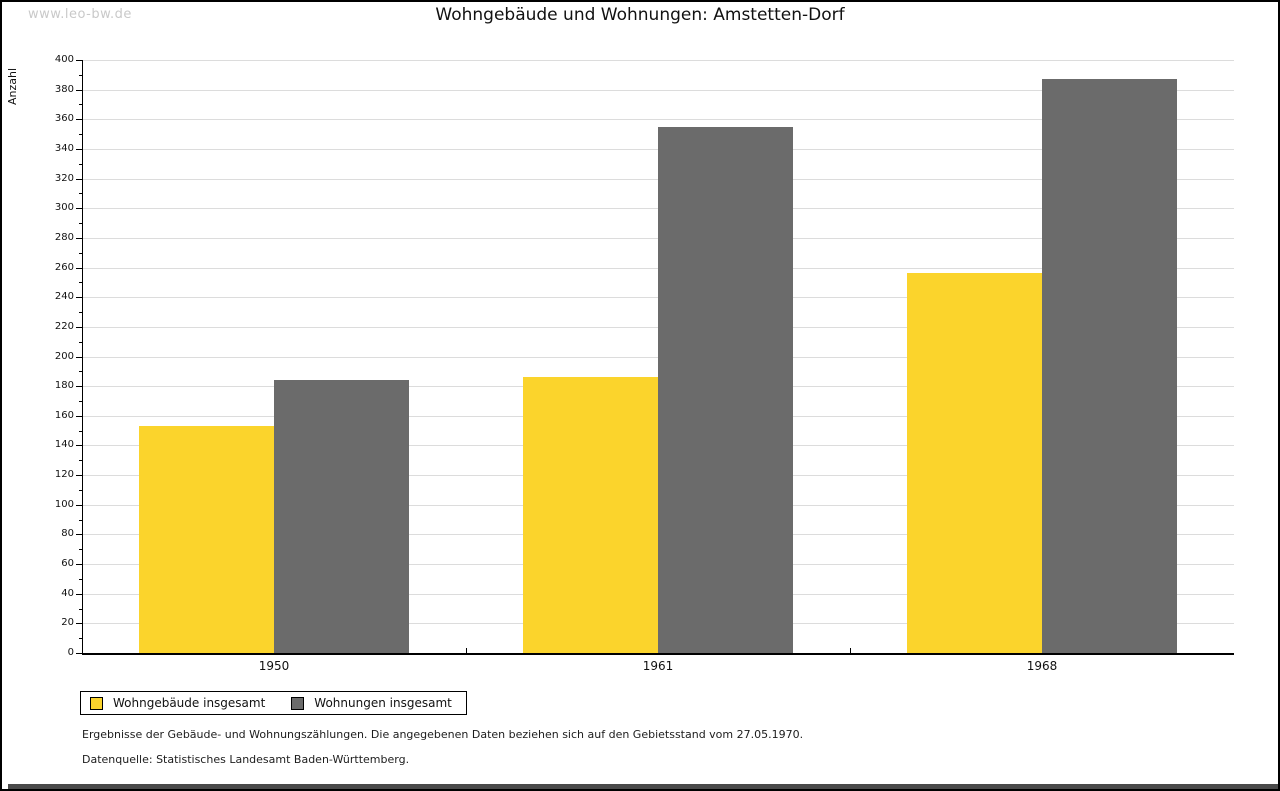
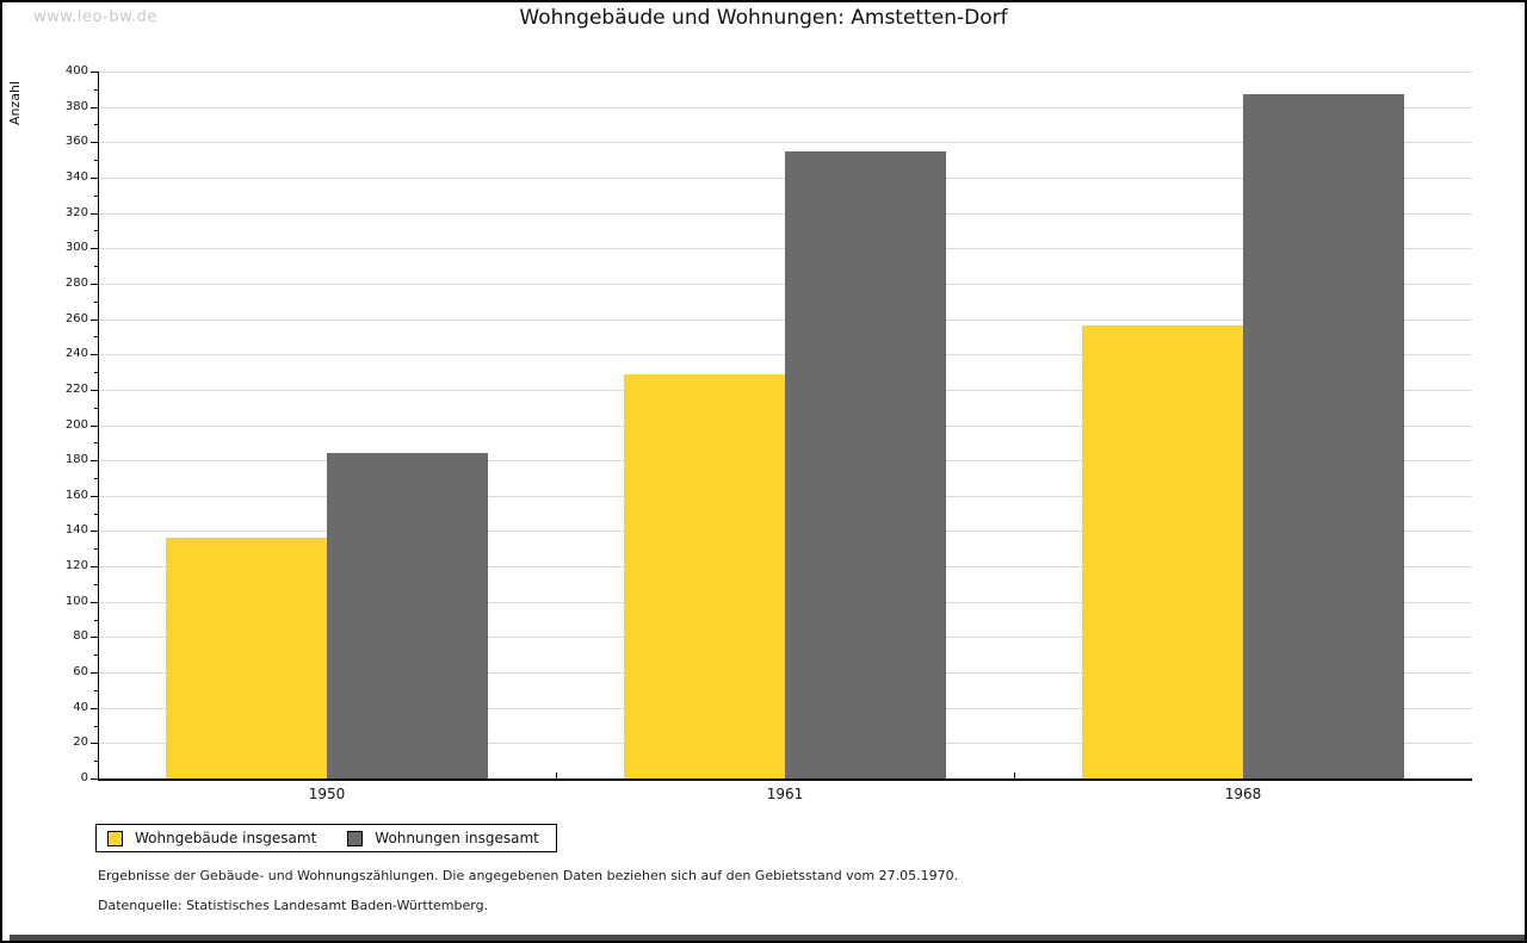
Wohngebäude insgesamt/1950: 153 -> 136
Wohngebäude insgesamt/1961: 186 -> 229
